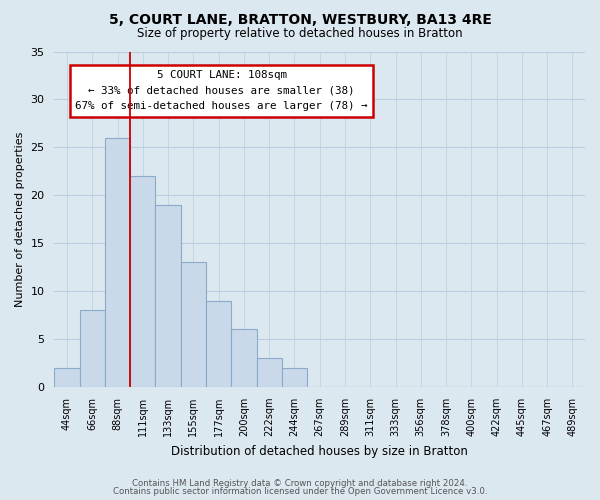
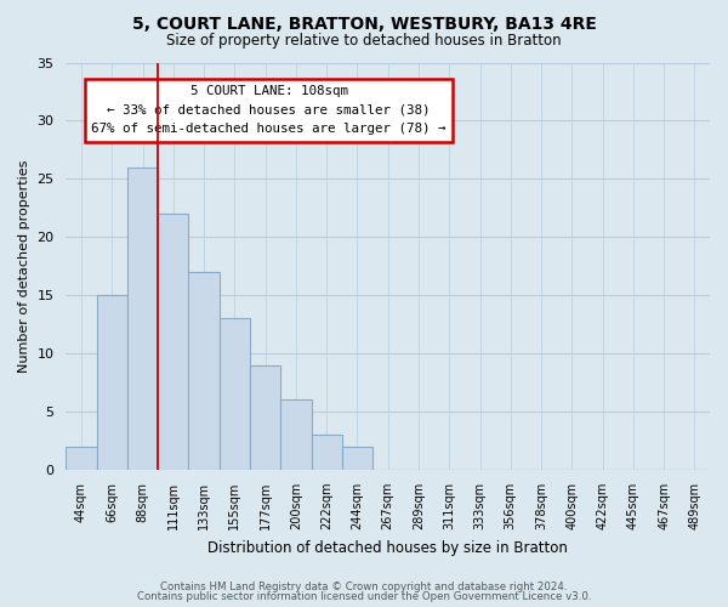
66sqm: 8 -> 15
133sqm: 19 -> 17
